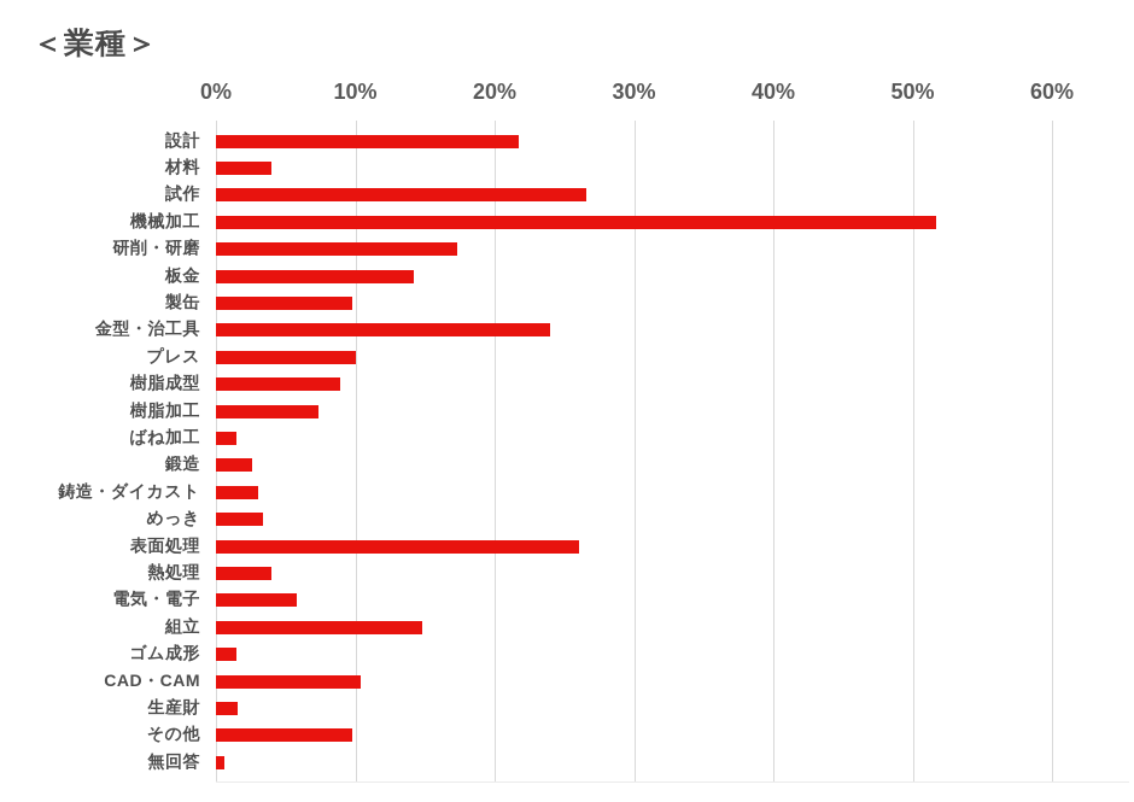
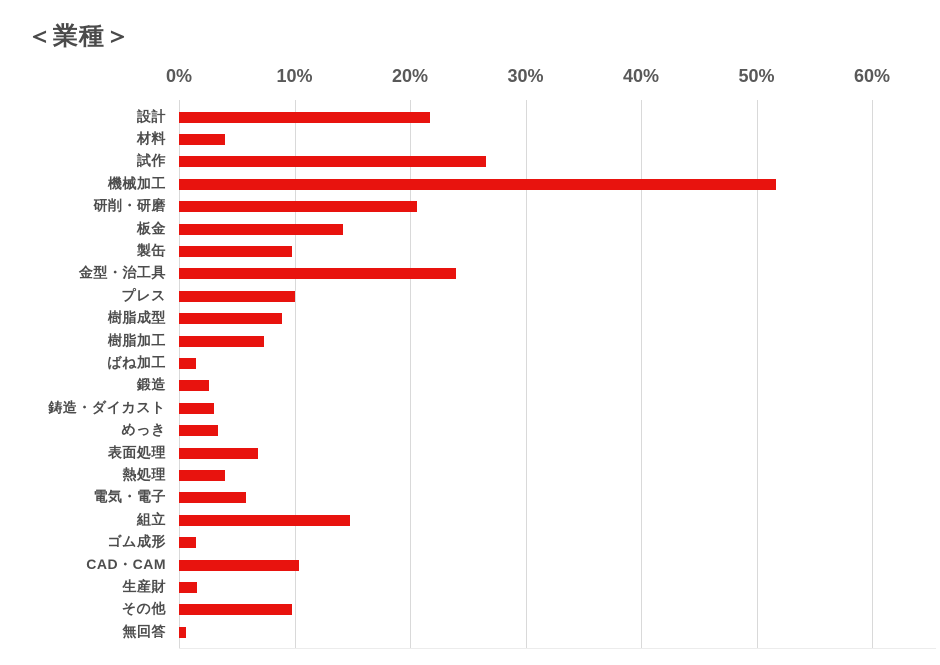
研削・研磨: 17.3% -> 20.6%
表面処理: 26.1% -> 6.8%
